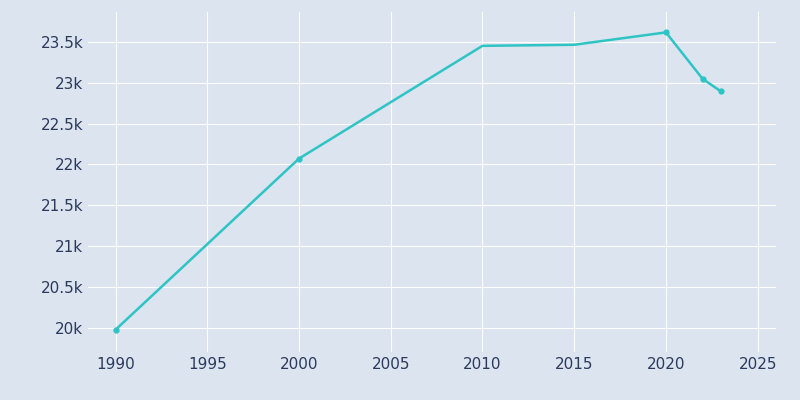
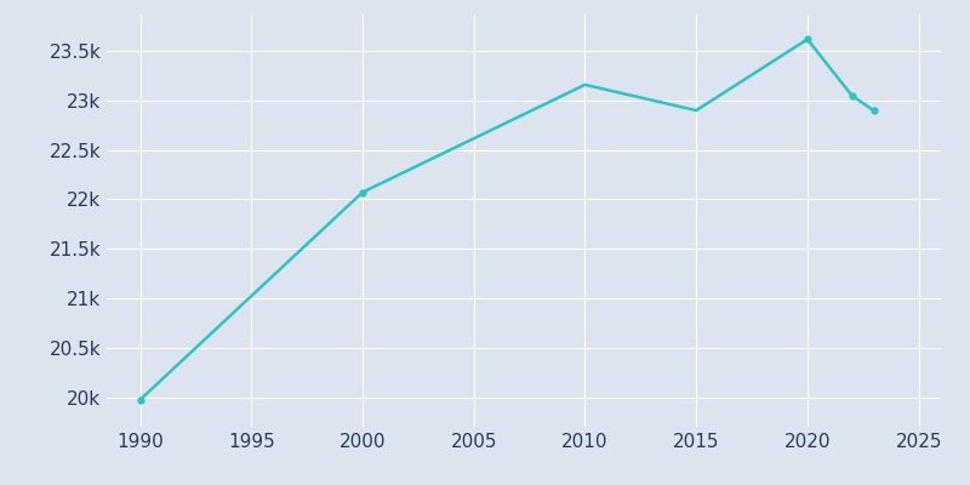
2010: 23.46k -> 23.16k
2015: 23.47k -> 22.90k
